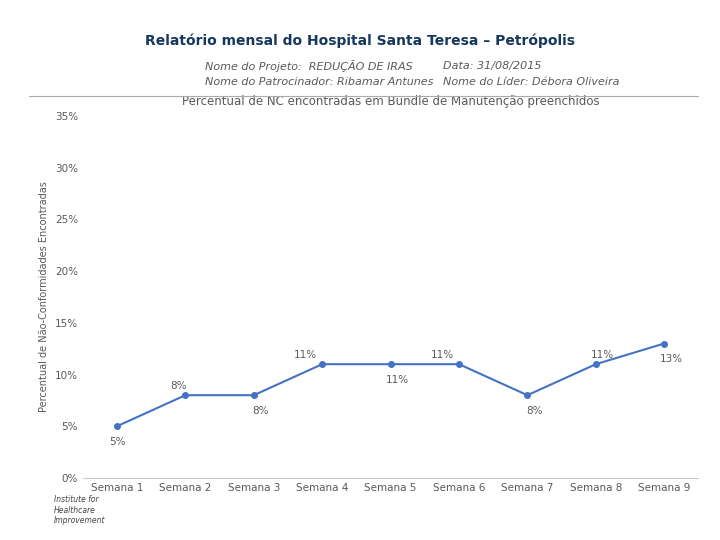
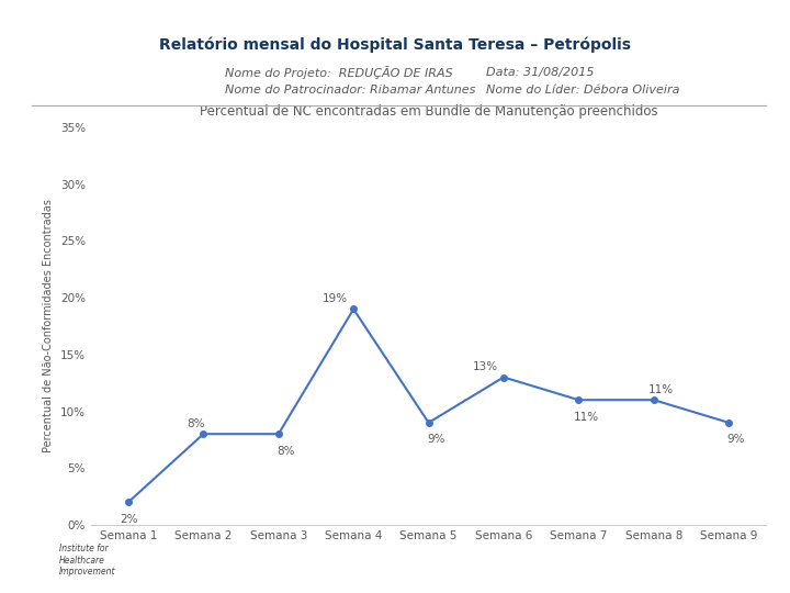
Semana 1: 5% -> 2%
Semana 4: 11% -> 19%
Semana 5: 11% -> 9%
Semana 6: 11% -> 13%
Semana 7: 8% -> 11%
Semana 9: 13% -> 9%
